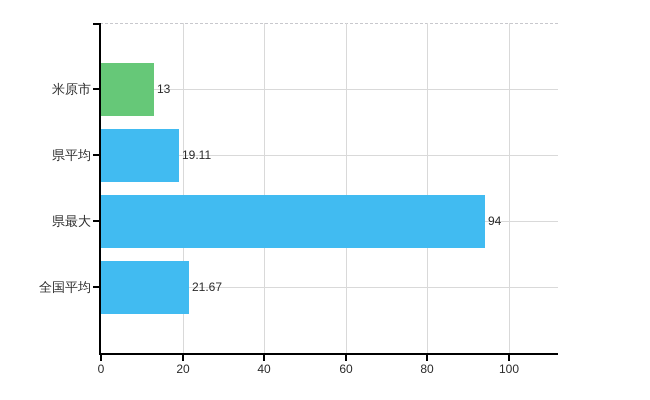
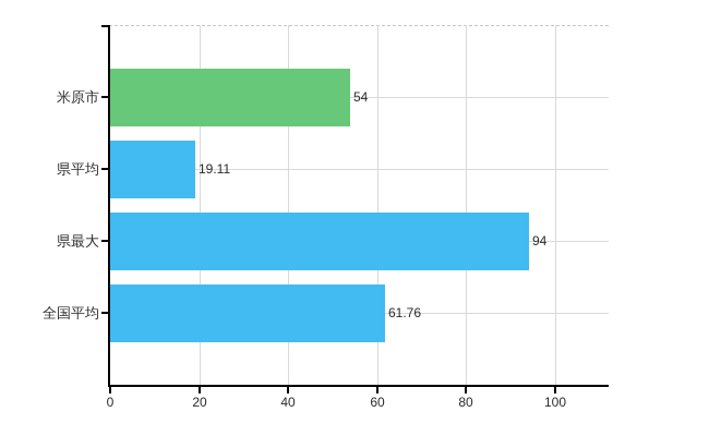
米原市: 13 -> 54
全国平均: 21.67 -> 61.76
